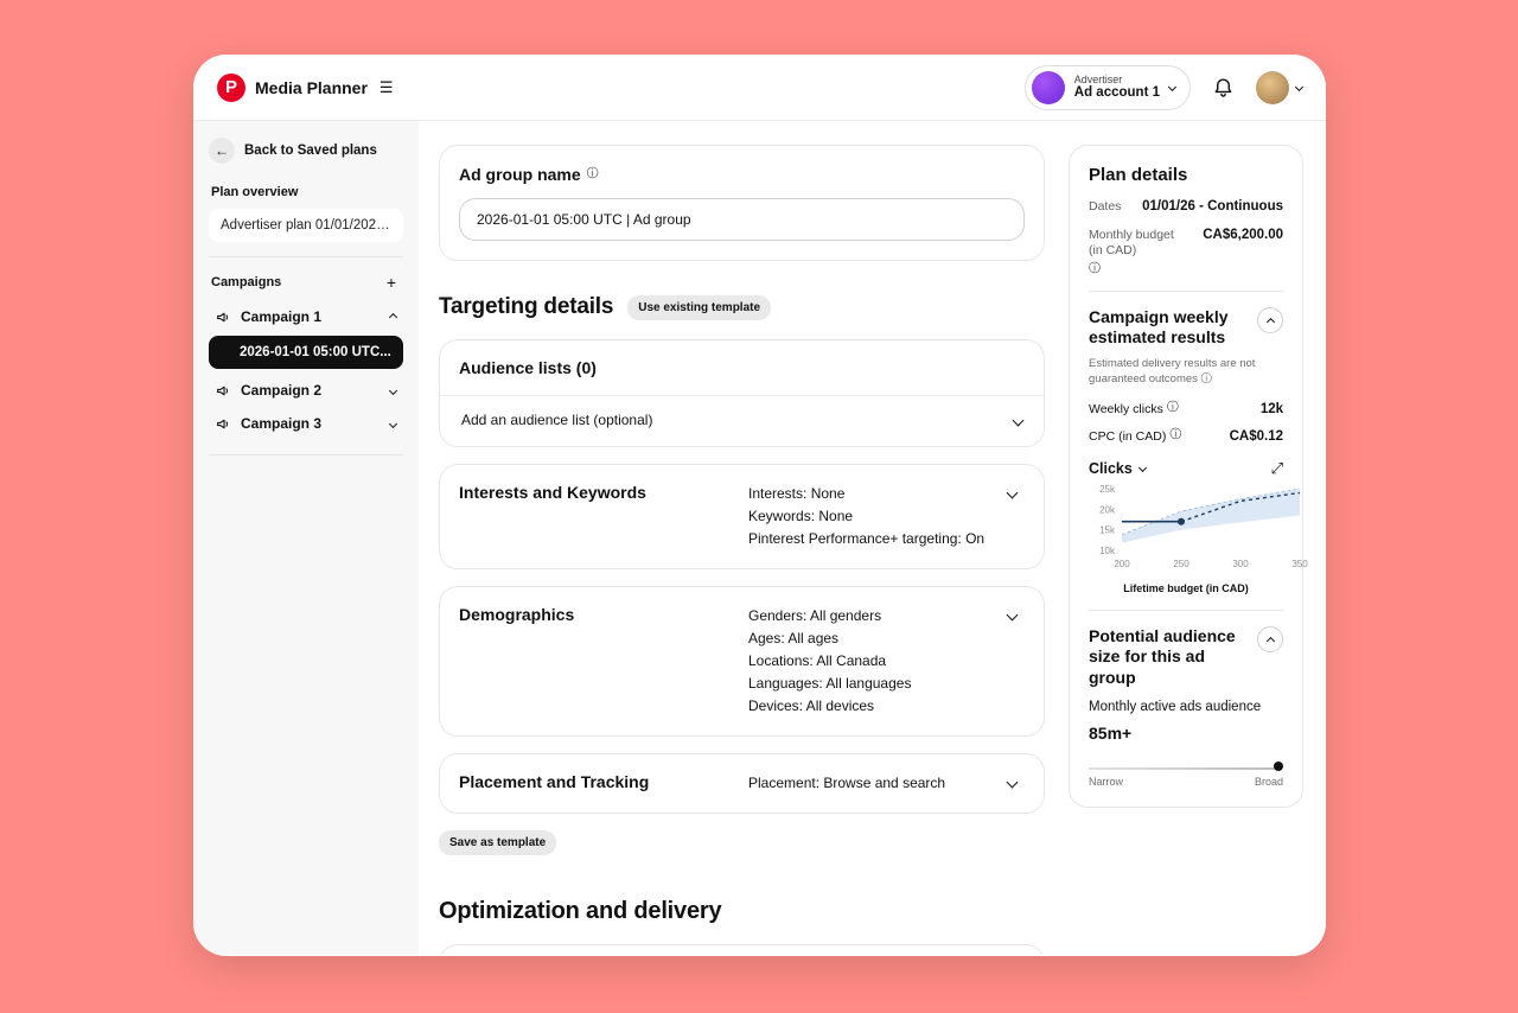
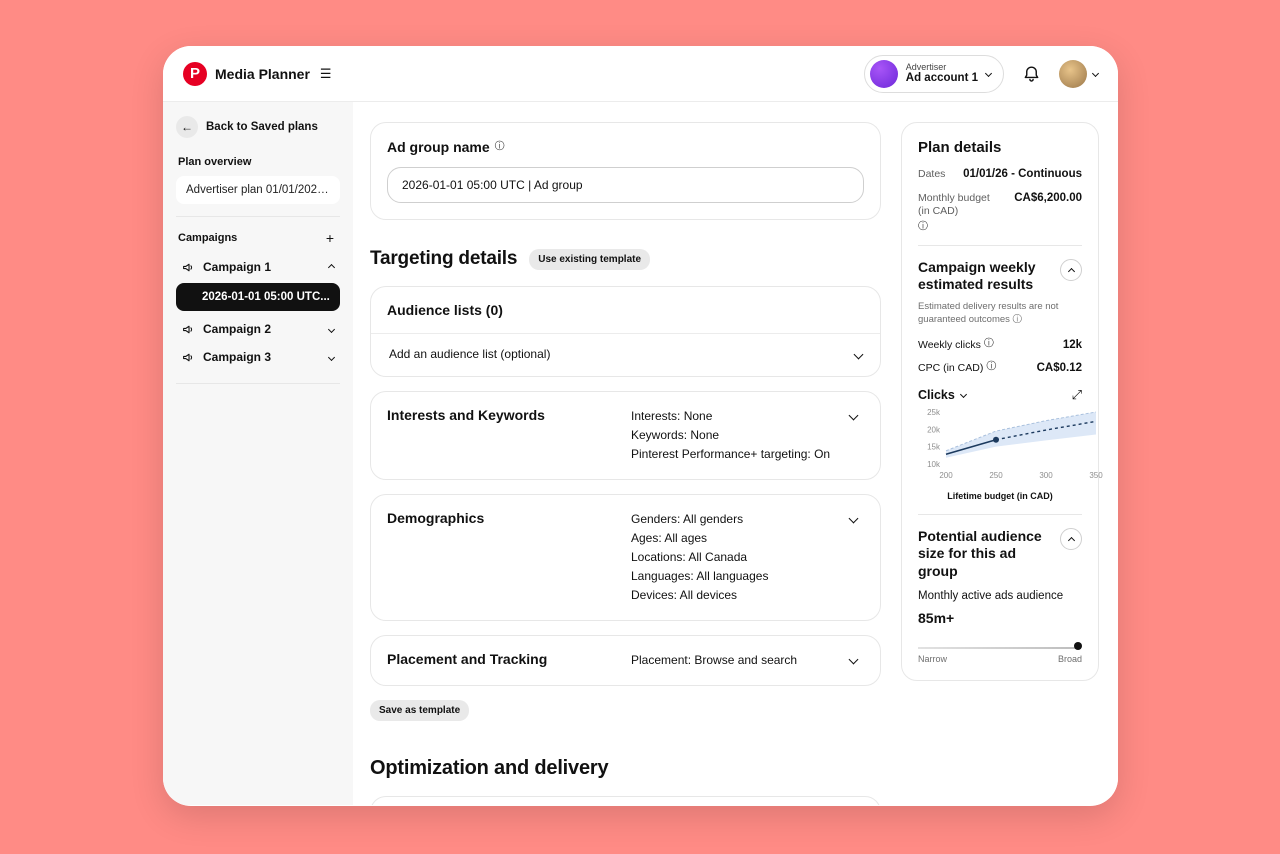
200: 17k -> 13k
300: 22k -> 20k
350: 24k -> 22k
